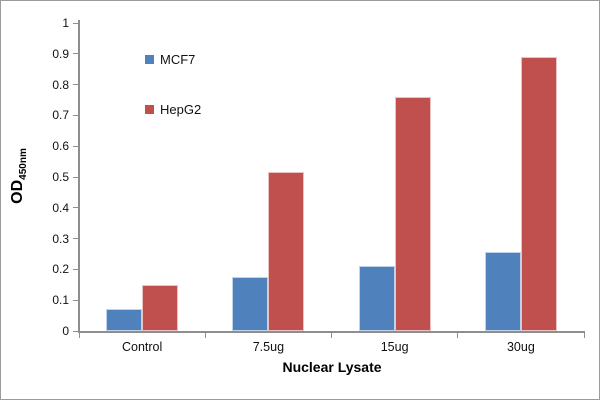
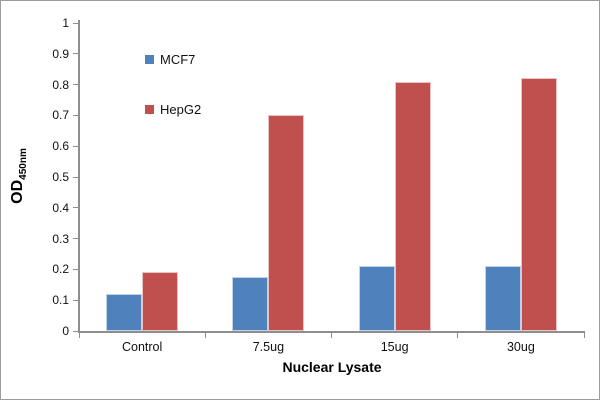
MCF7/Control: 0.07 -> 0.12
HepG2/Control: 0.15 -> 0.19
HepG2/7.5ug: 0.52 -> 0.70
HepG2/15ug: 0.76 -> 0.81
MCF7/30ug: 0.26 -> 0.21
HepG2/30ug: 0.89 -> 0.82
